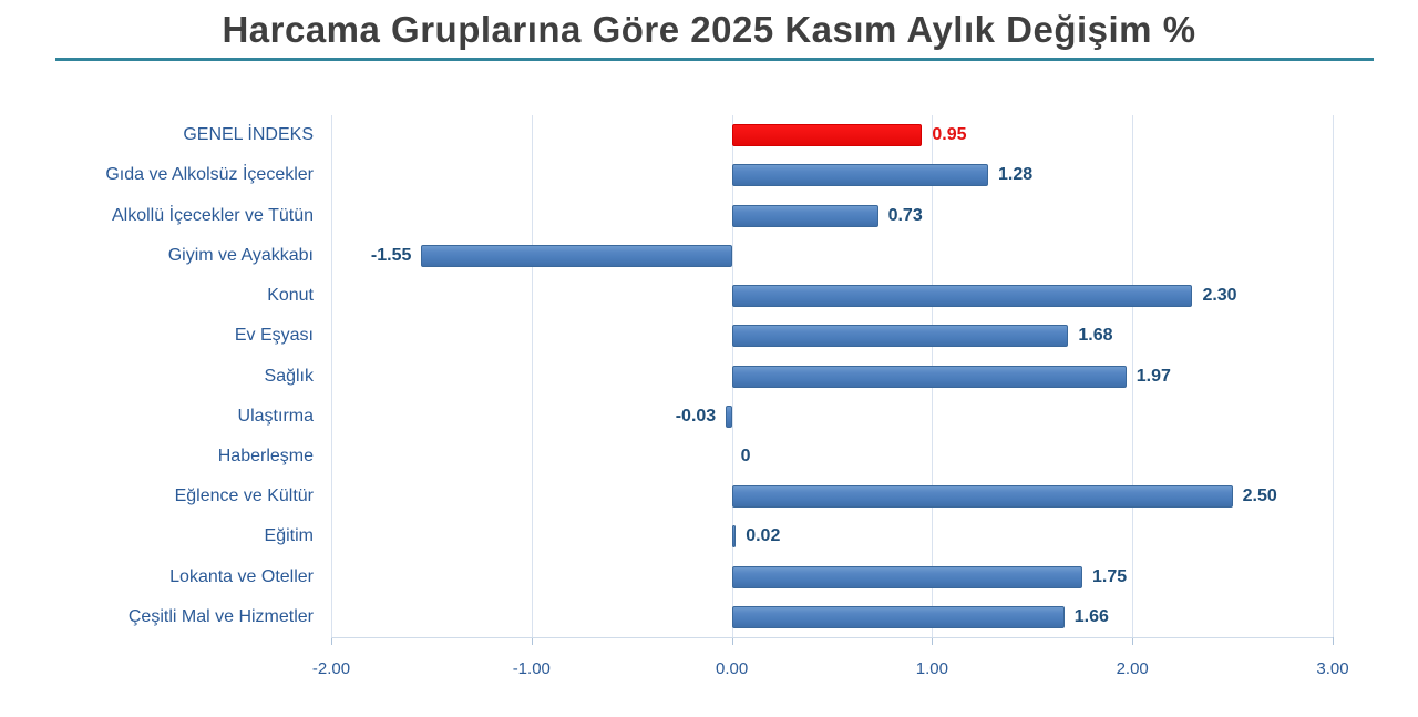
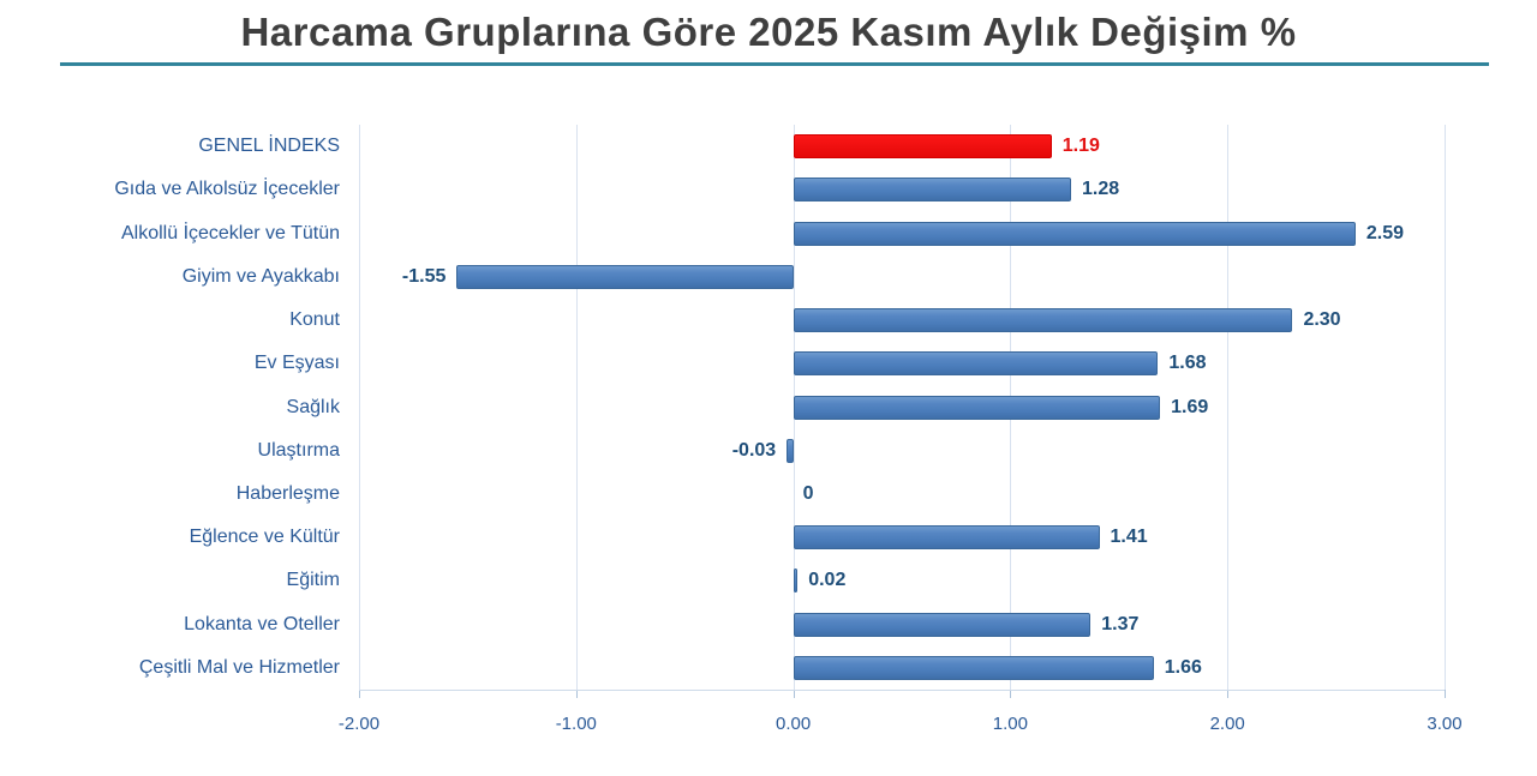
GENEL İNDEKS: 0.95 -> 1.19
Alkollü İçecekler ve Tütün: 0.73 -> 2.59
Sağlık: 1.97 -> 1.69
Eğlence ve Kültür: 2.50 -> 1.41
Lokanta ve Oteller: 1.75 -> 1.37
